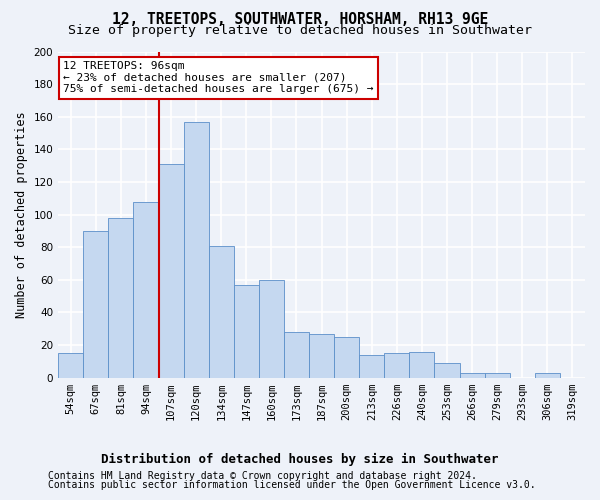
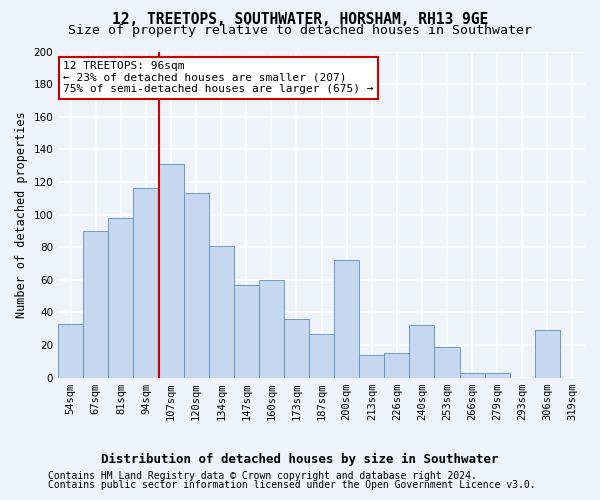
54sqm: 15 -> 33
94sqm: 108 -> 116
120sqm: 157 -> 113
173sqm: 28 -> 36
200sqm: 25 -> 72
240sqm: 16 -> 32
253sqm: 9 -> 19
306sqm: 3 -> 29
